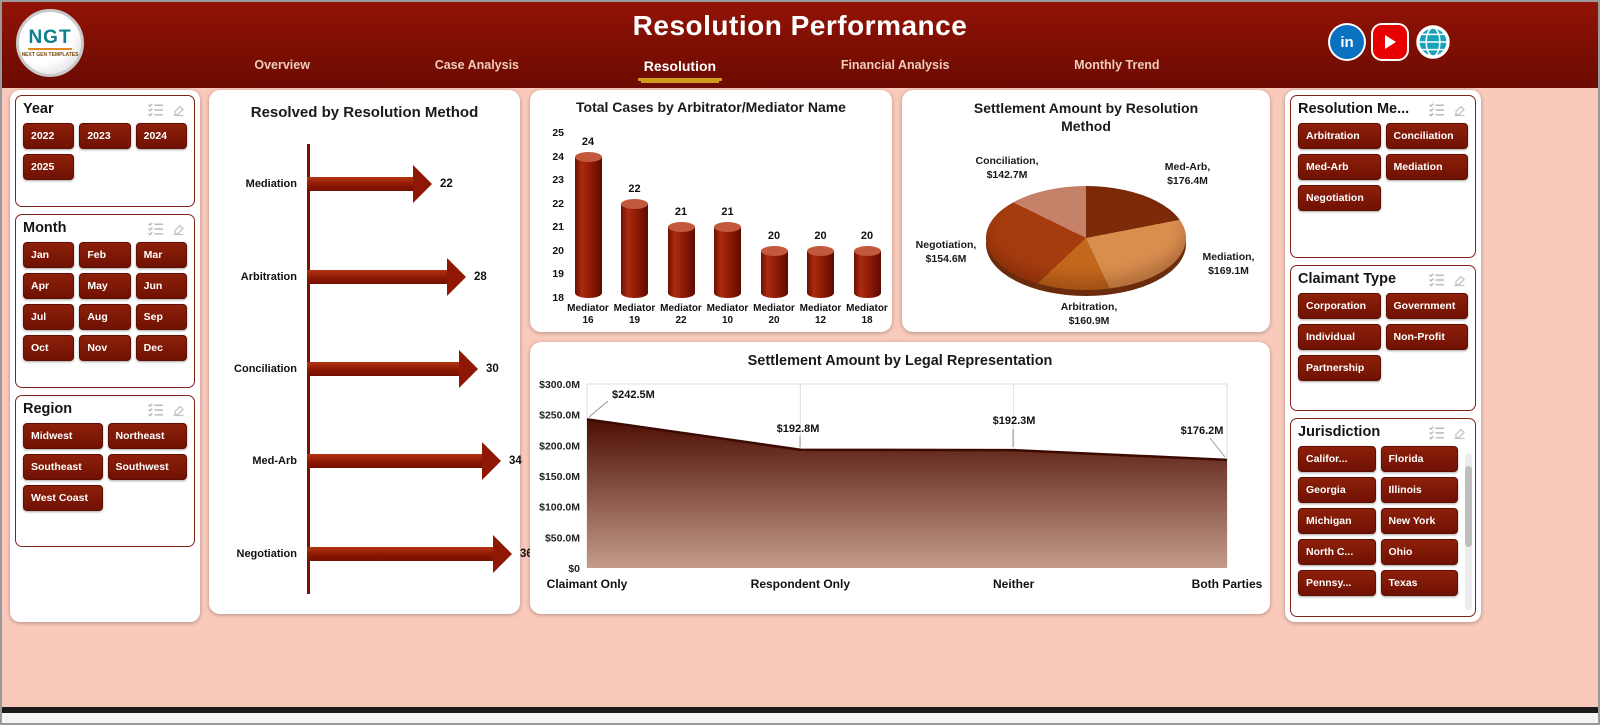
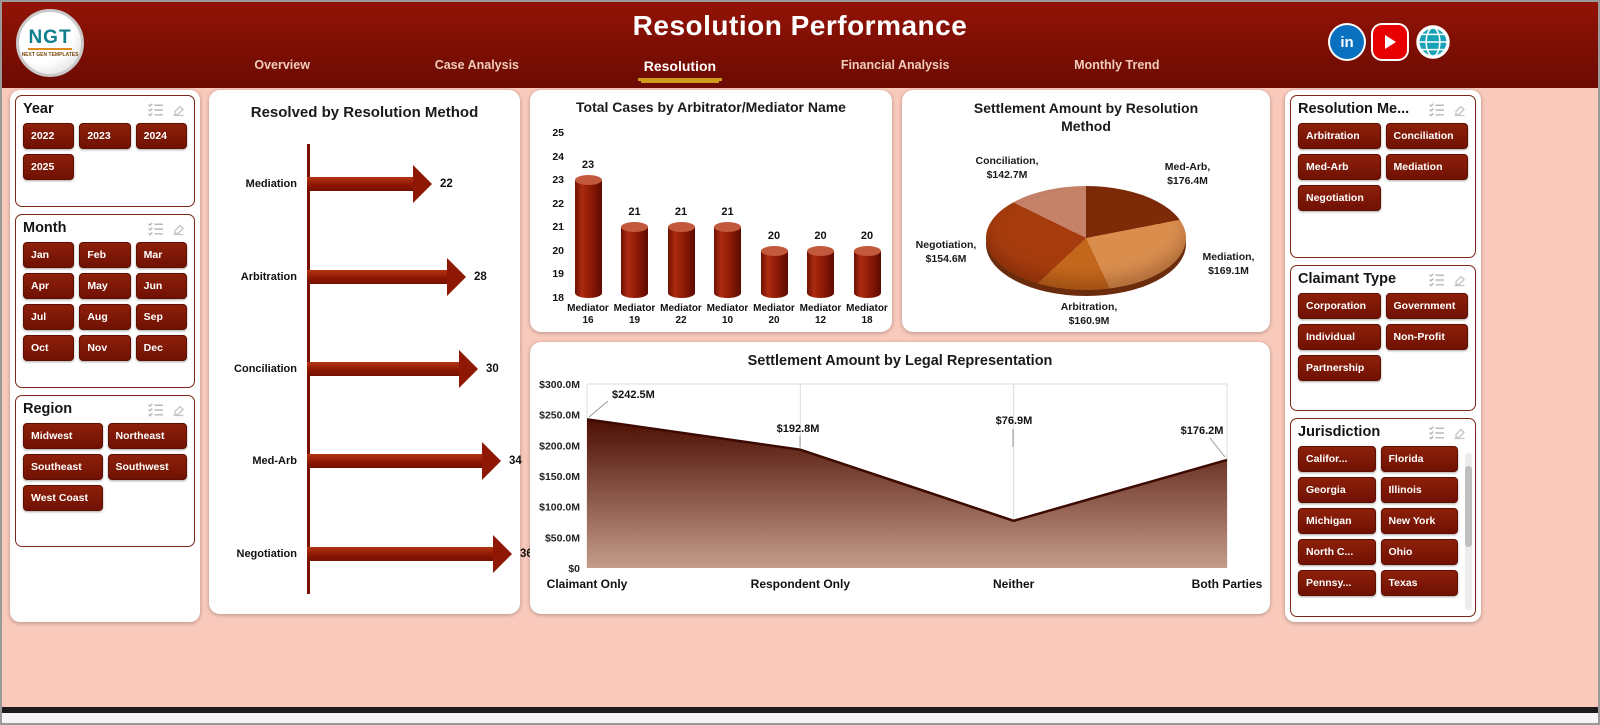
Total Cases by Arbitrator/Mediator Name/Mediator 16: 24 -> 23
Total Cases by Arbitrator/Mediator Name/Mediator 19: 22 -> 21
Settlement Amount by Legal Representation/Neither: $192.3M -> $76.9M
